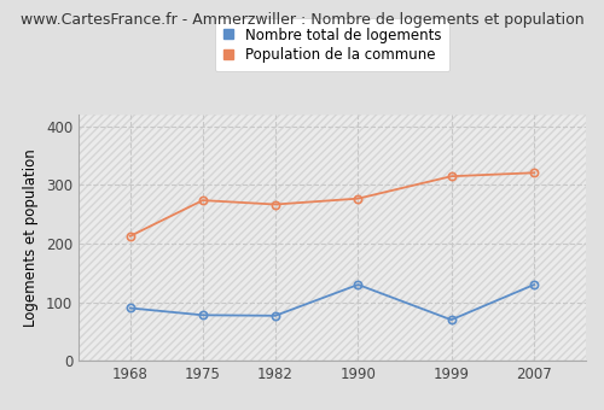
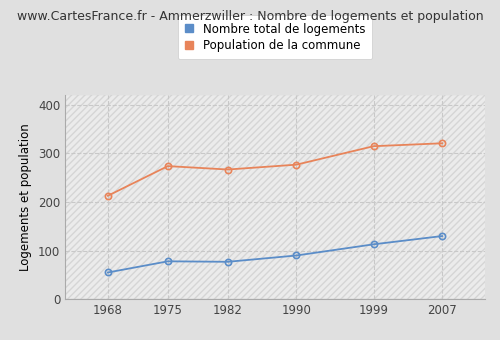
Nombre total de logements/1968: 90 -> 55
Nombre total de logements/1990: 130 -> 90
Nombre total de logements/1999: 70 -> 113
